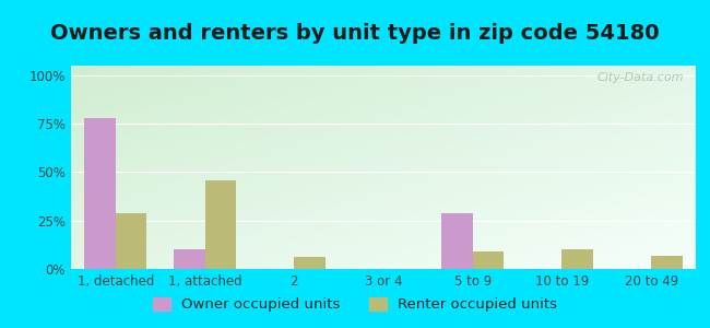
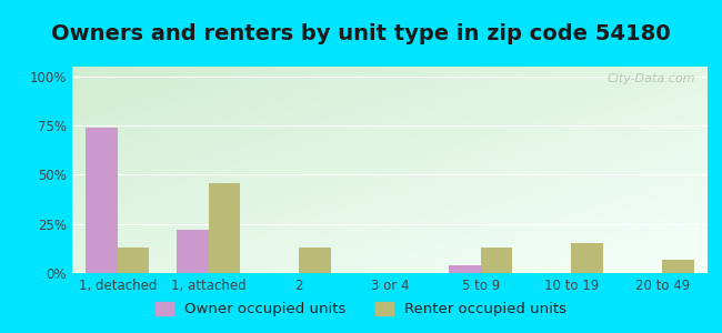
Owner occupied units/1, detached: 78% -> 74%
Renter occupied units/1, detached: 29% -> 13%
Owner occupied units/1, attached: 10% -> 22%
Renter occupied units/2: 6% -> 13%
Owner occupied units/5 to 9: 29% -> 4%
Renter occupied units/5 to 9: 9% -> 13%
Renter occupied units/10 to 19: 10% -> 15%
